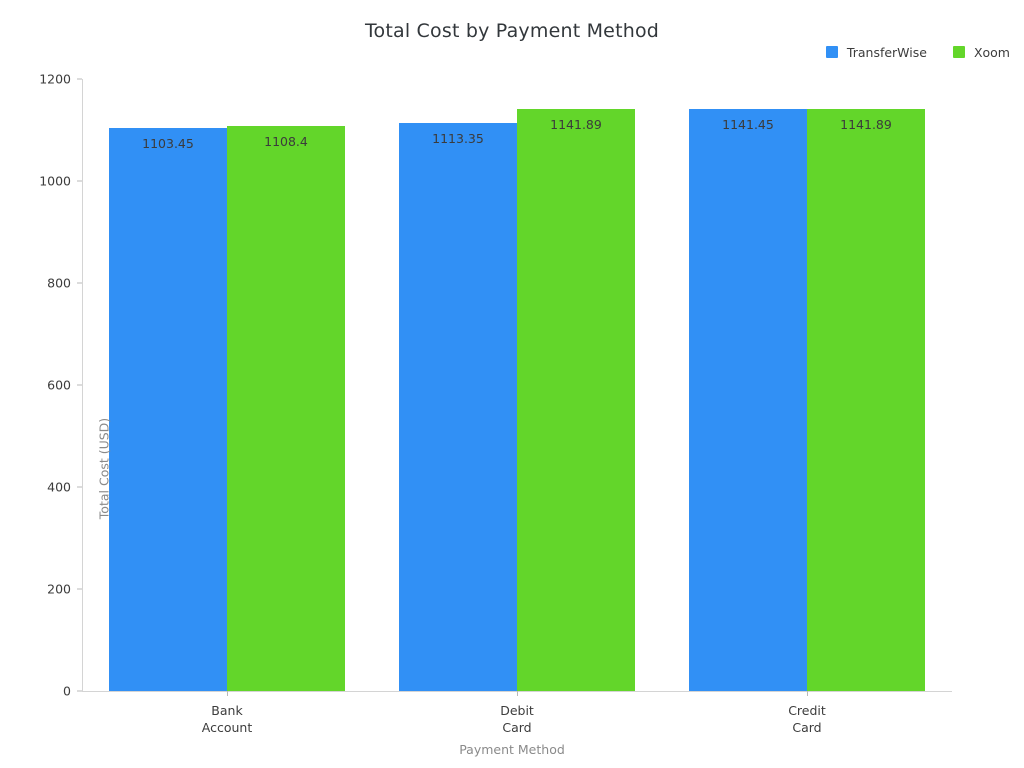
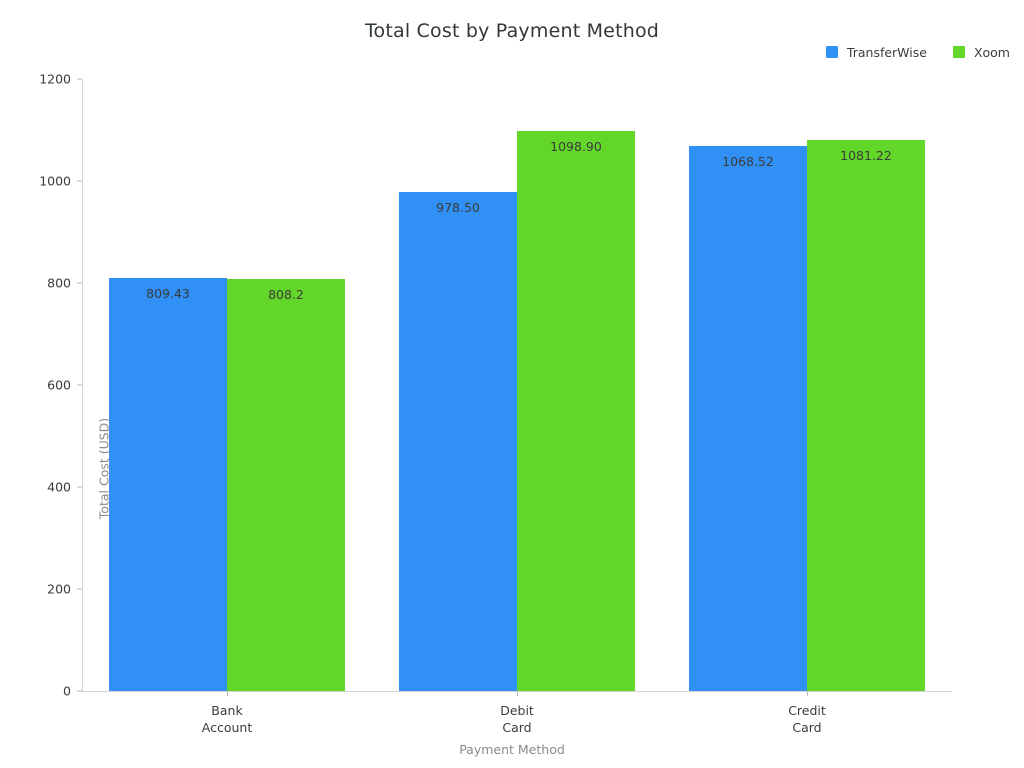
TransferWise/Bank Account: 1103.45 -> 809.43
Xoom/Bank Account: 1108.4 -> 808.2
TransferWise/Debit Card: 1113.35 -> 978.50
Xoom/Debit Card: 1141.89 -> 1098.90
TransferWise/Credit Card: 1141.45 -> 1068.52
Xoom/Credit Card: 1141.89 -> 1081.22
